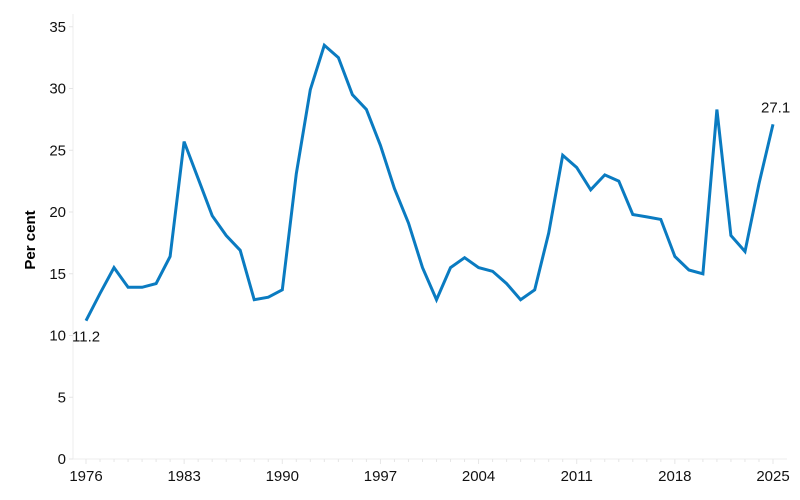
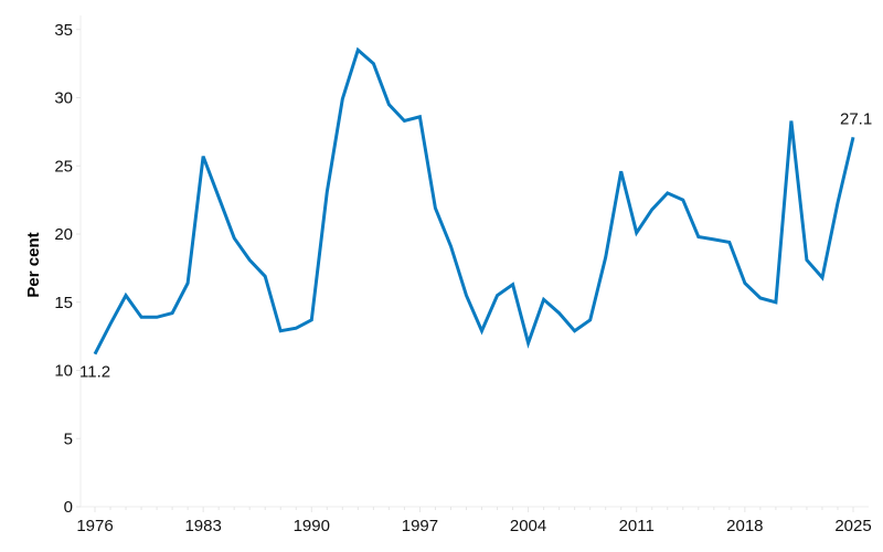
1997: 25.4 -> 28.6
2004: 15.5 -> 12.0
2011: 23.6 -> 20.1
